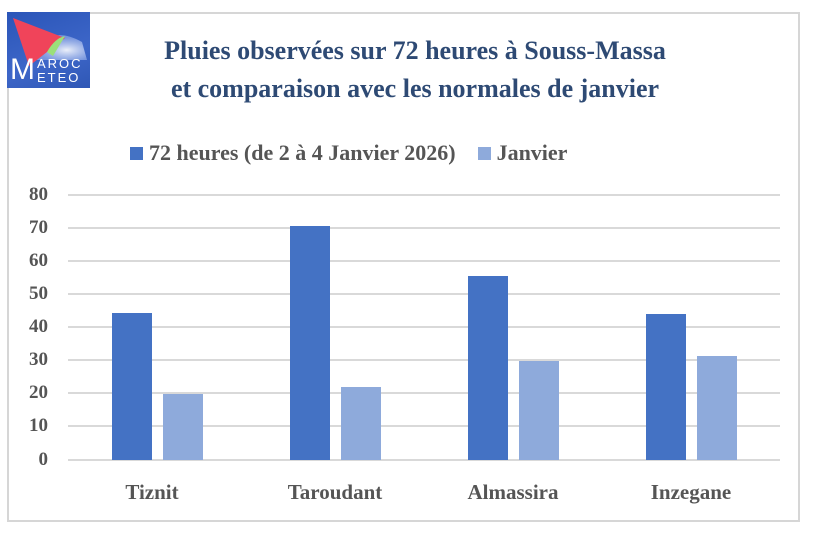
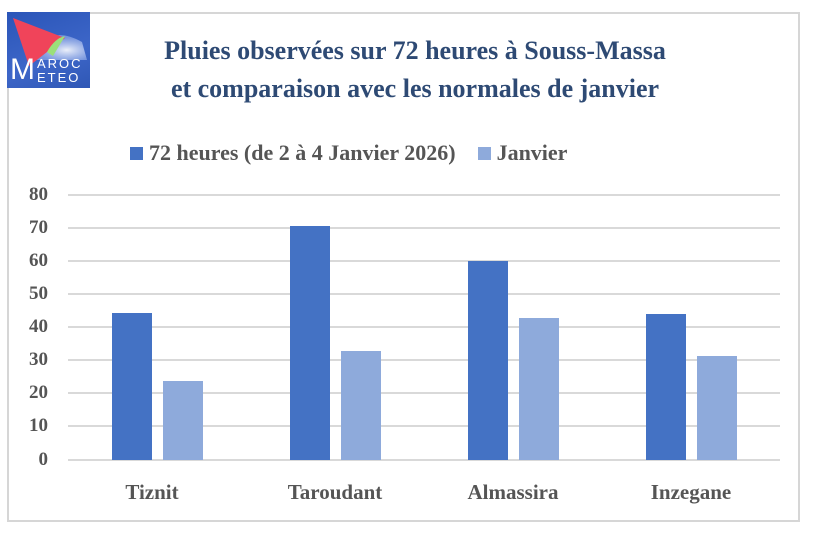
Janvier/Tiznit: 20 -> 24
Janvier/Taroudant: 22 -> 33
72 heures (de 2 à 4 Janvier 2026)/Almassira: 56 -> 60
Janvier/Almassira: 30 -> 43
